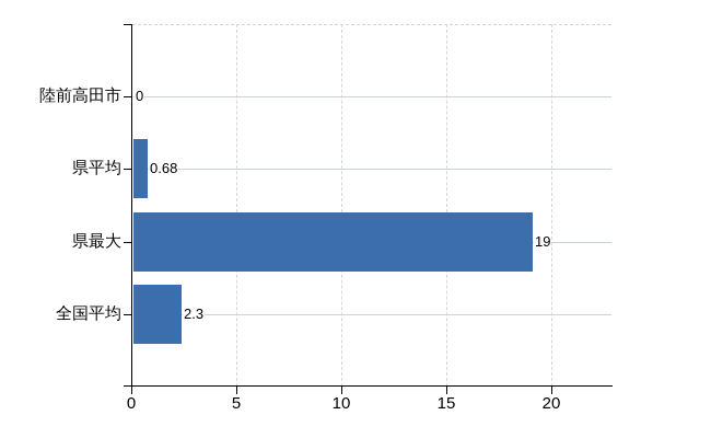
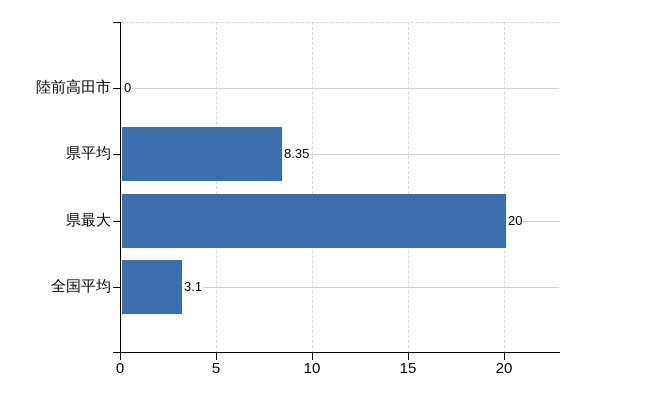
県平均: 0.68 -> 8.35
県最大: 19 -> 20
全国平均: 2.3 -> 3.1
